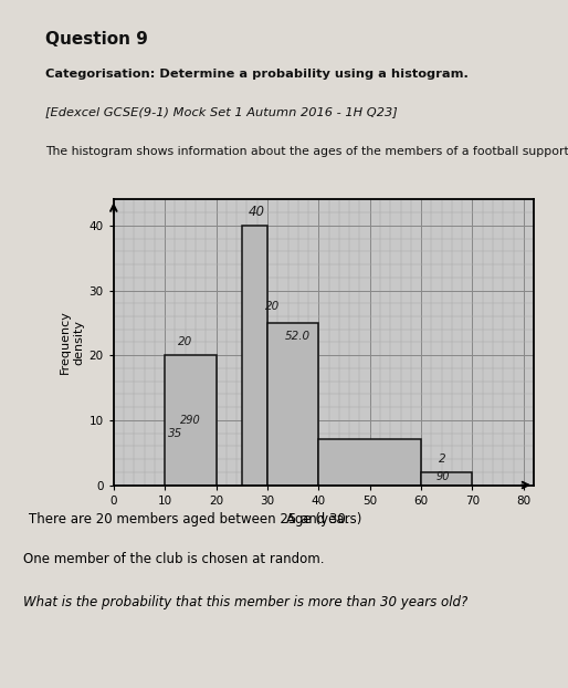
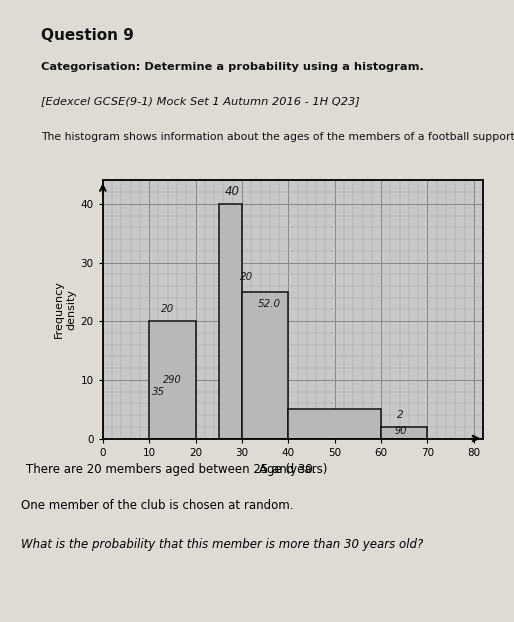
50: 7 -> 5
